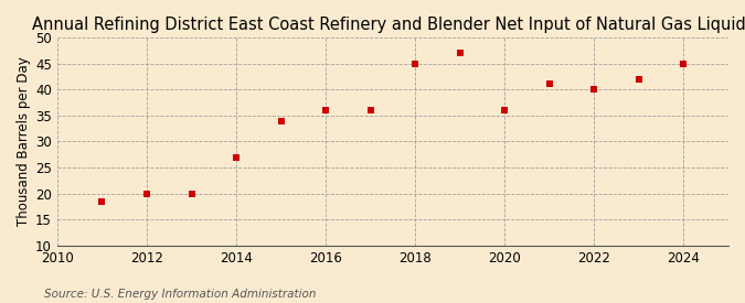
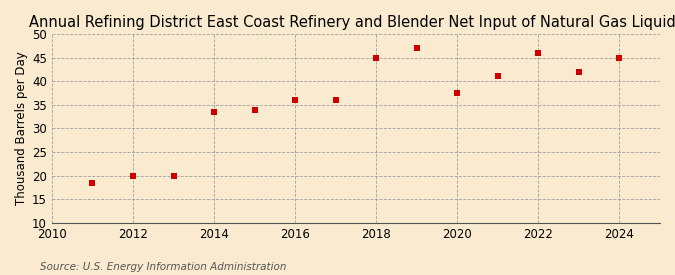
2014: 27.0 -> 33.5
2020: 36.0 -> 37.5
2022: 40.0 -> 46.0
